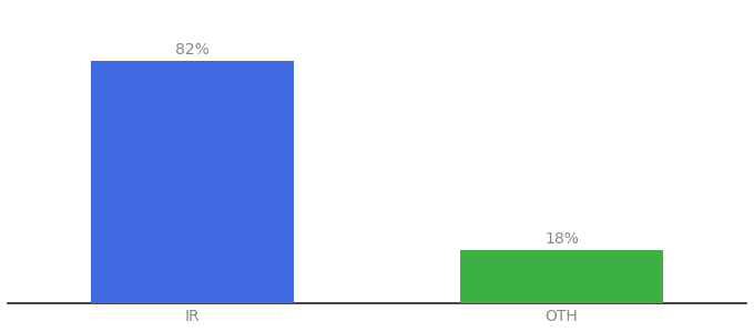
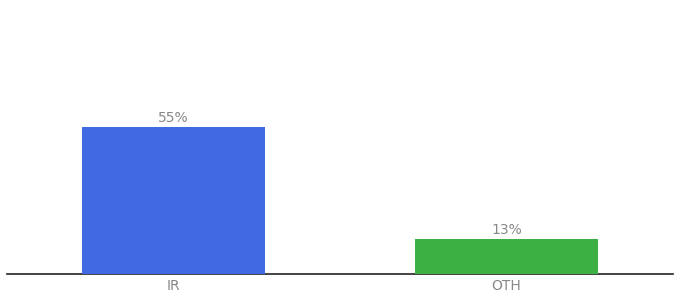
IR: 82% -> 55%
OTH: 18% -> 13%
